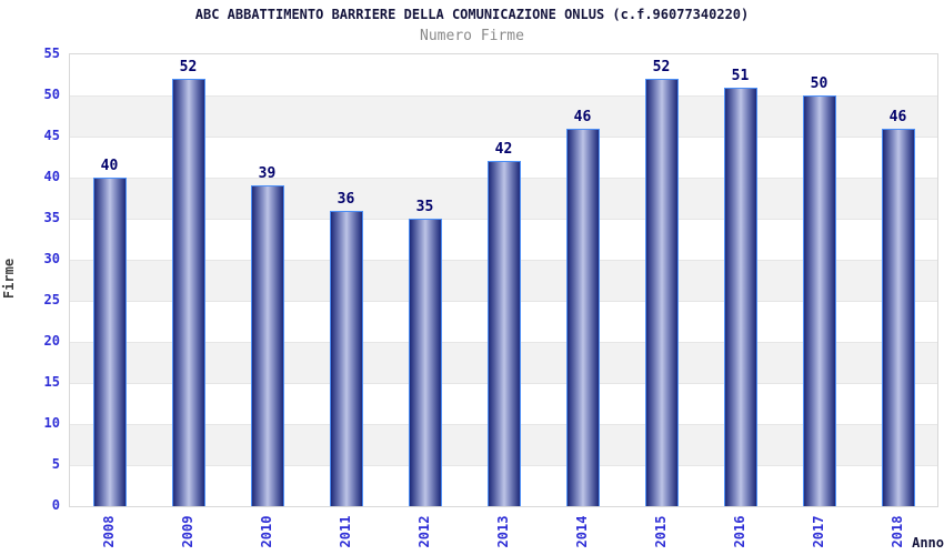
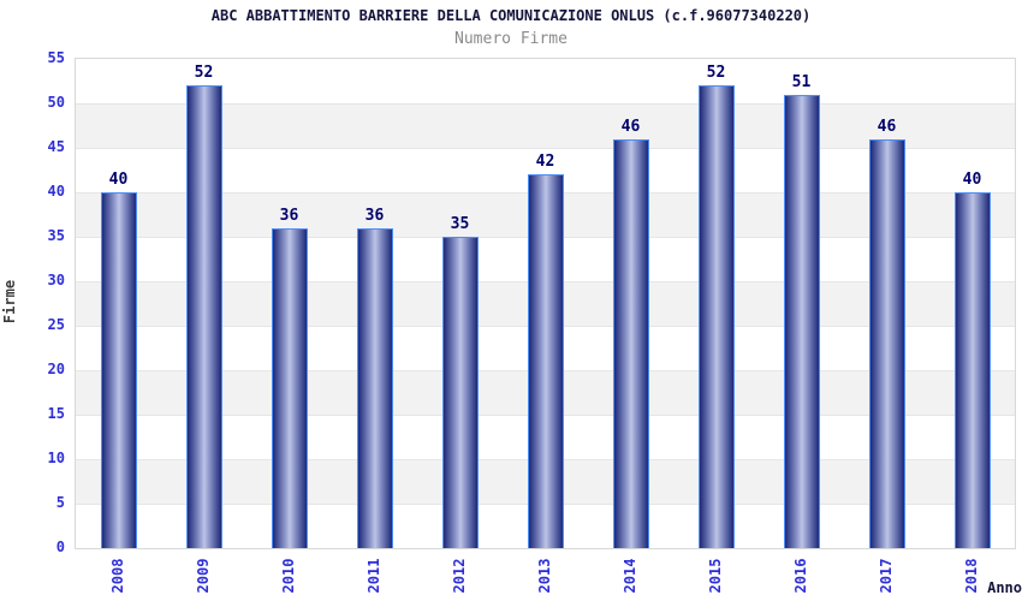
2010: 39 -> 36
2017: 50 -> 46
2018: 46 -> 40
